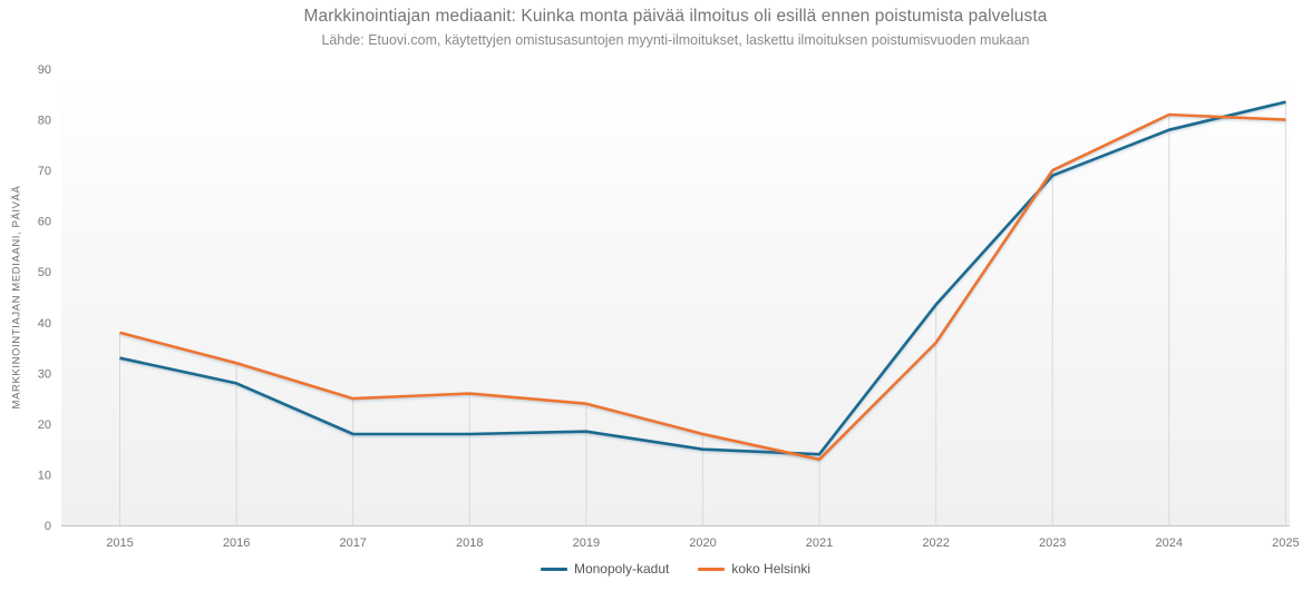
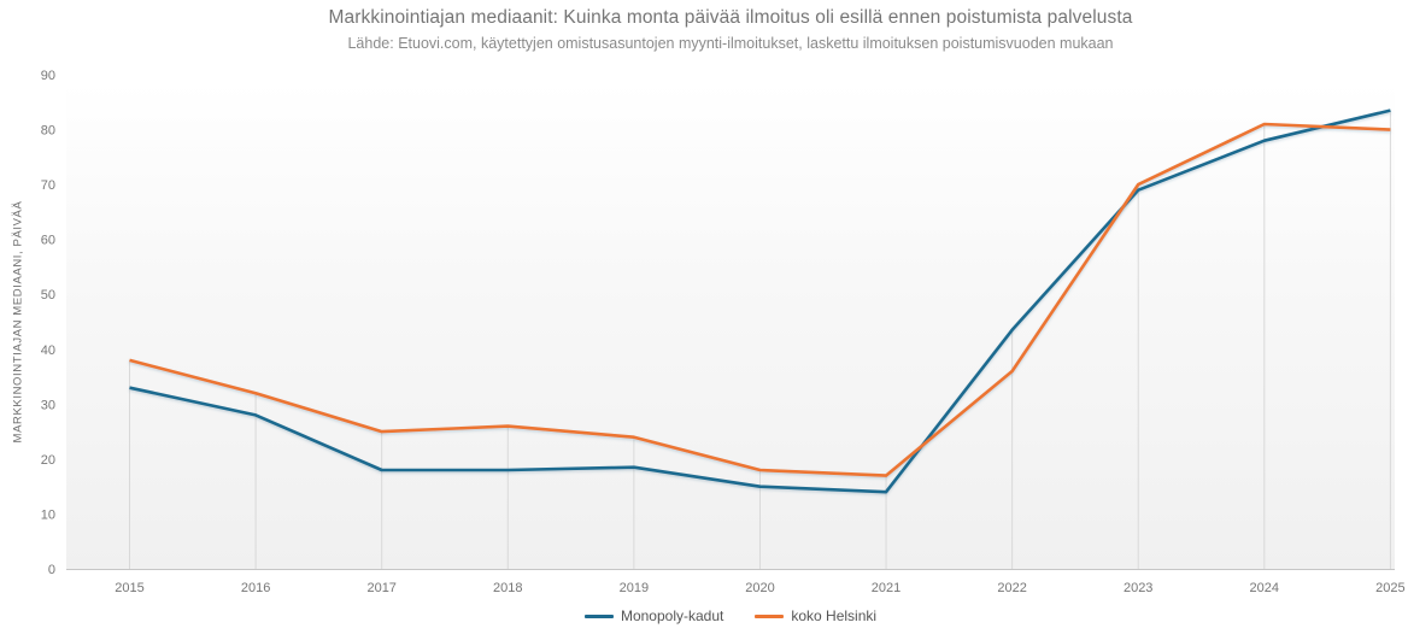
koko Helsinki/2021: 13 -> 17
